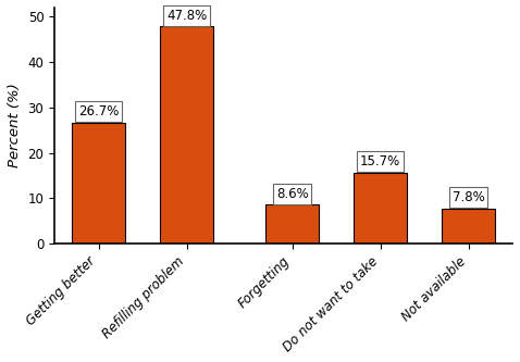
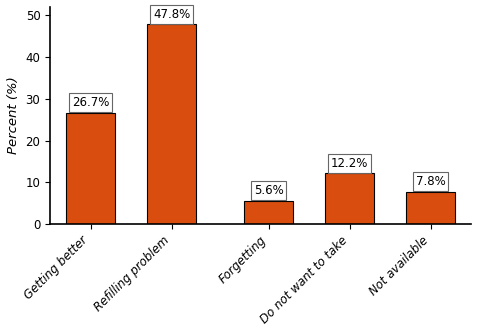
Forgetting: 8.6% -> 5.6%
Do not want to take: 15.7% -> 12.2%
